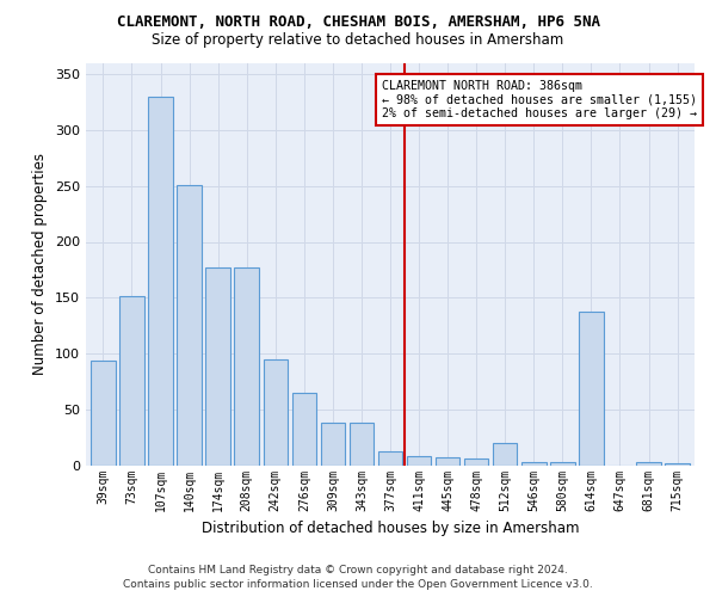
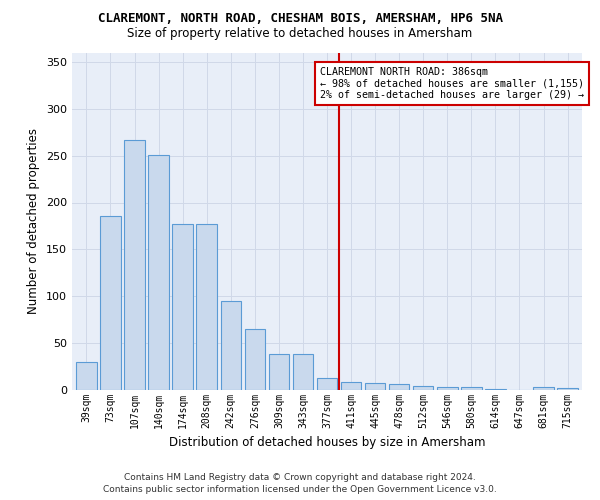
39sqm: 94 -> 30
73sqm: 152 -> 186
107sqm: 330 -> 267
512sqm: 20 -> 4
614sqm: 138 -> 1
